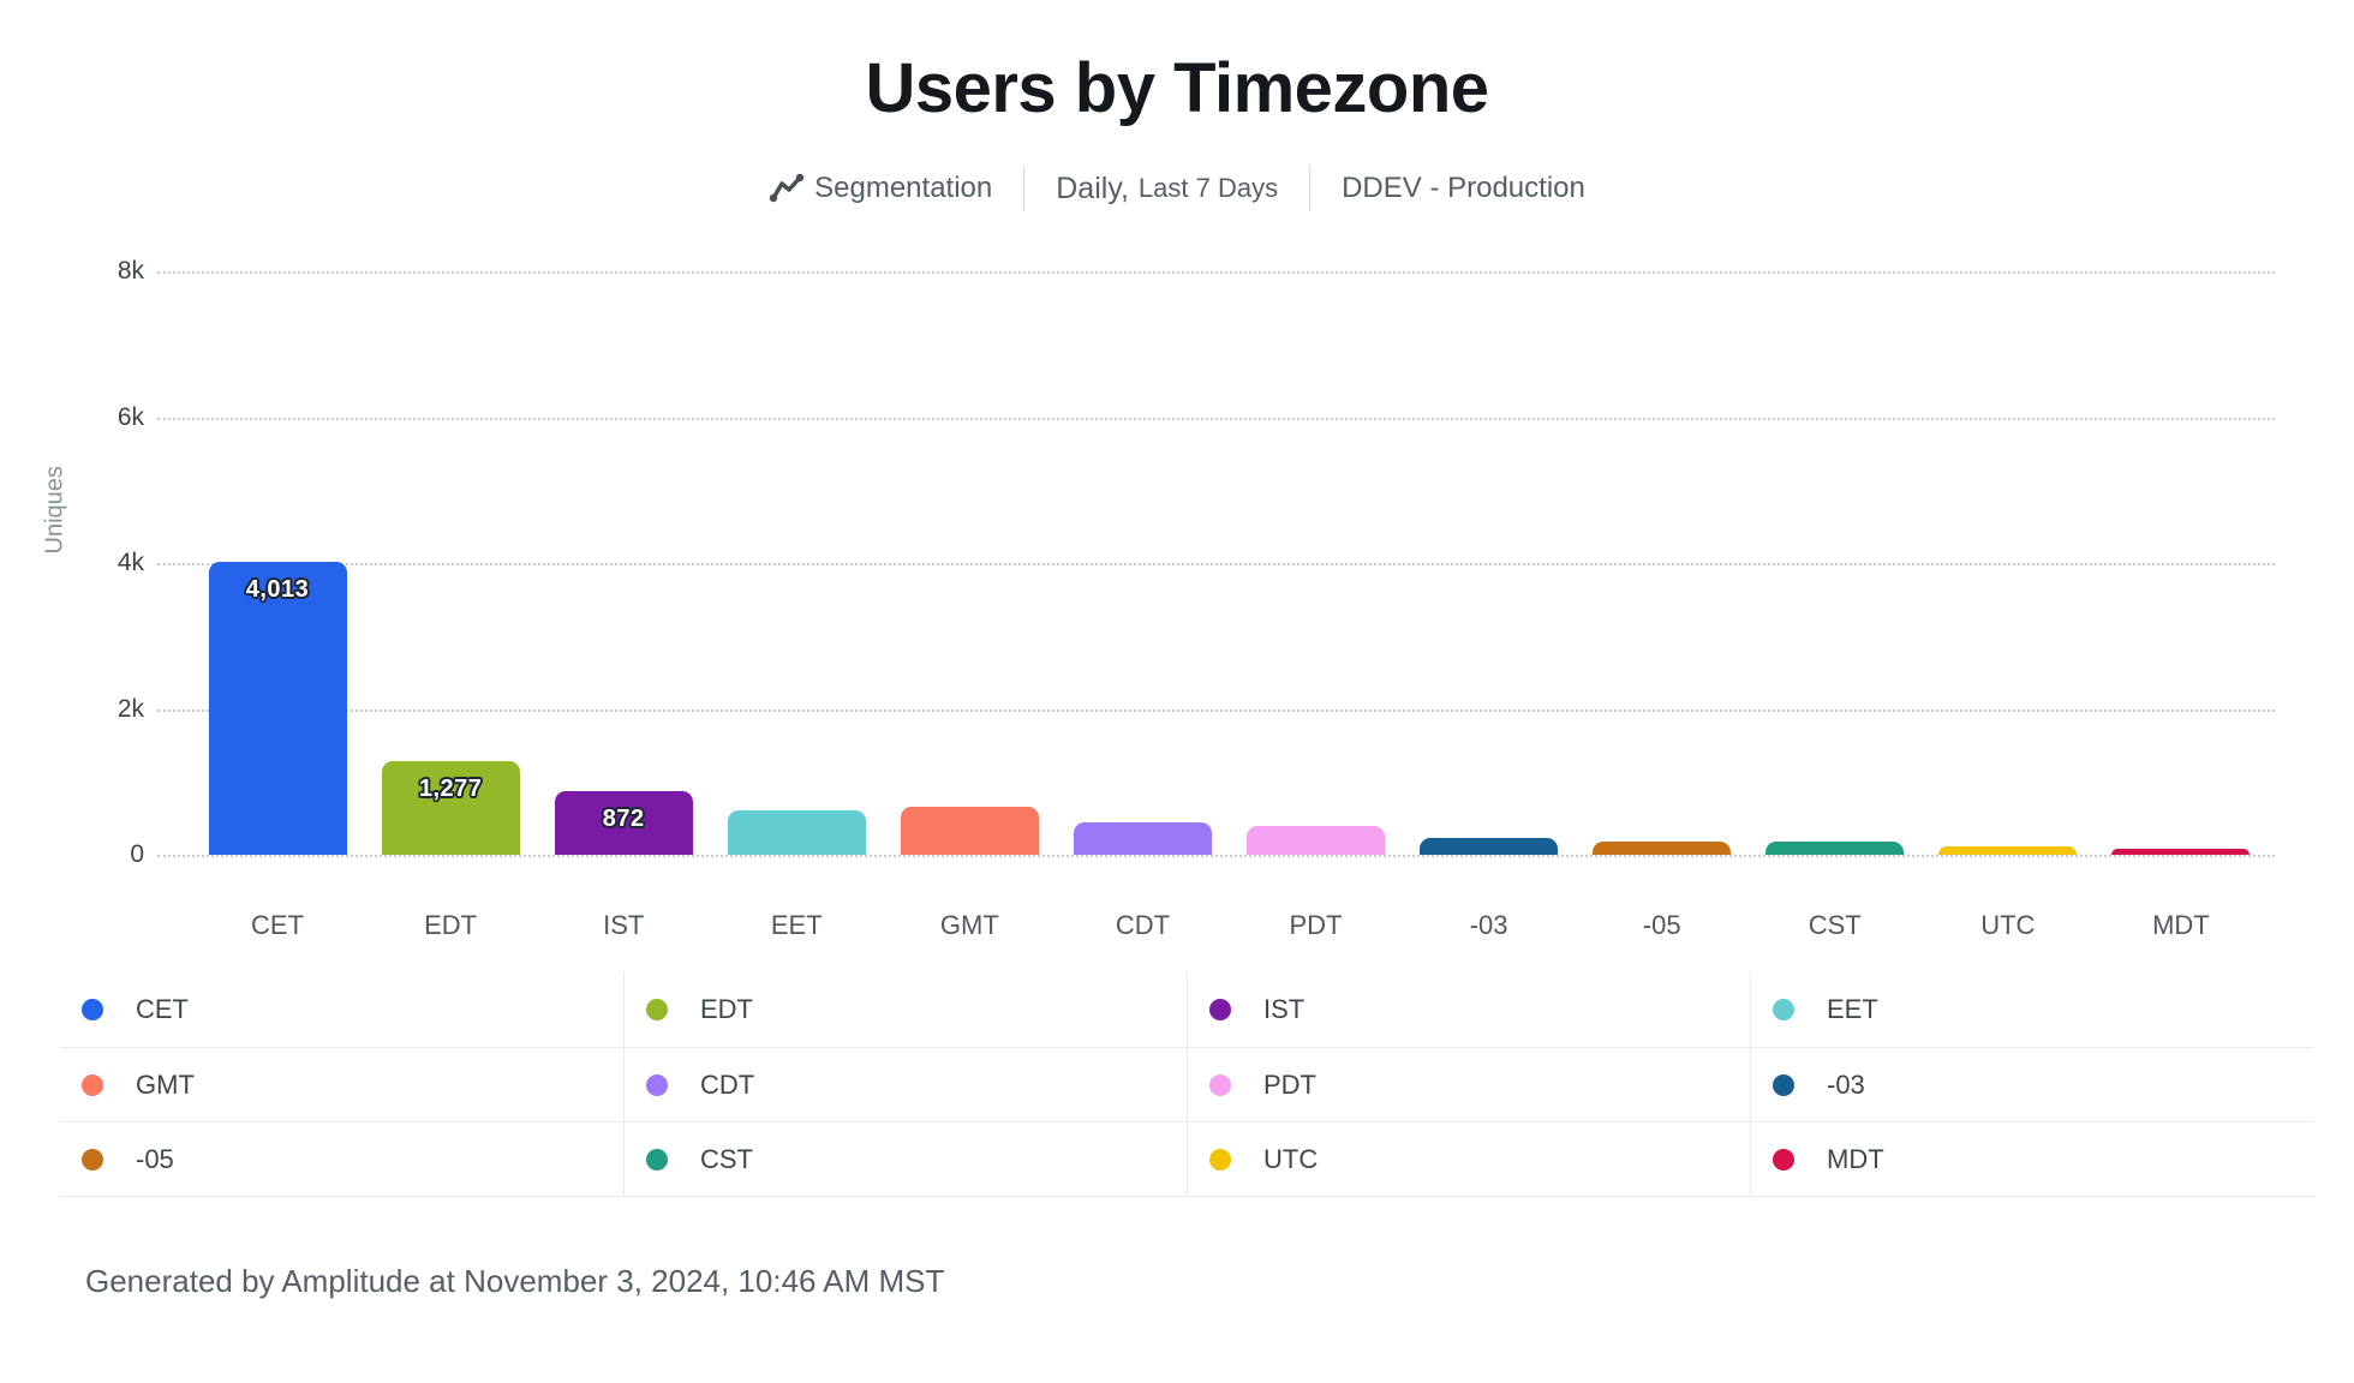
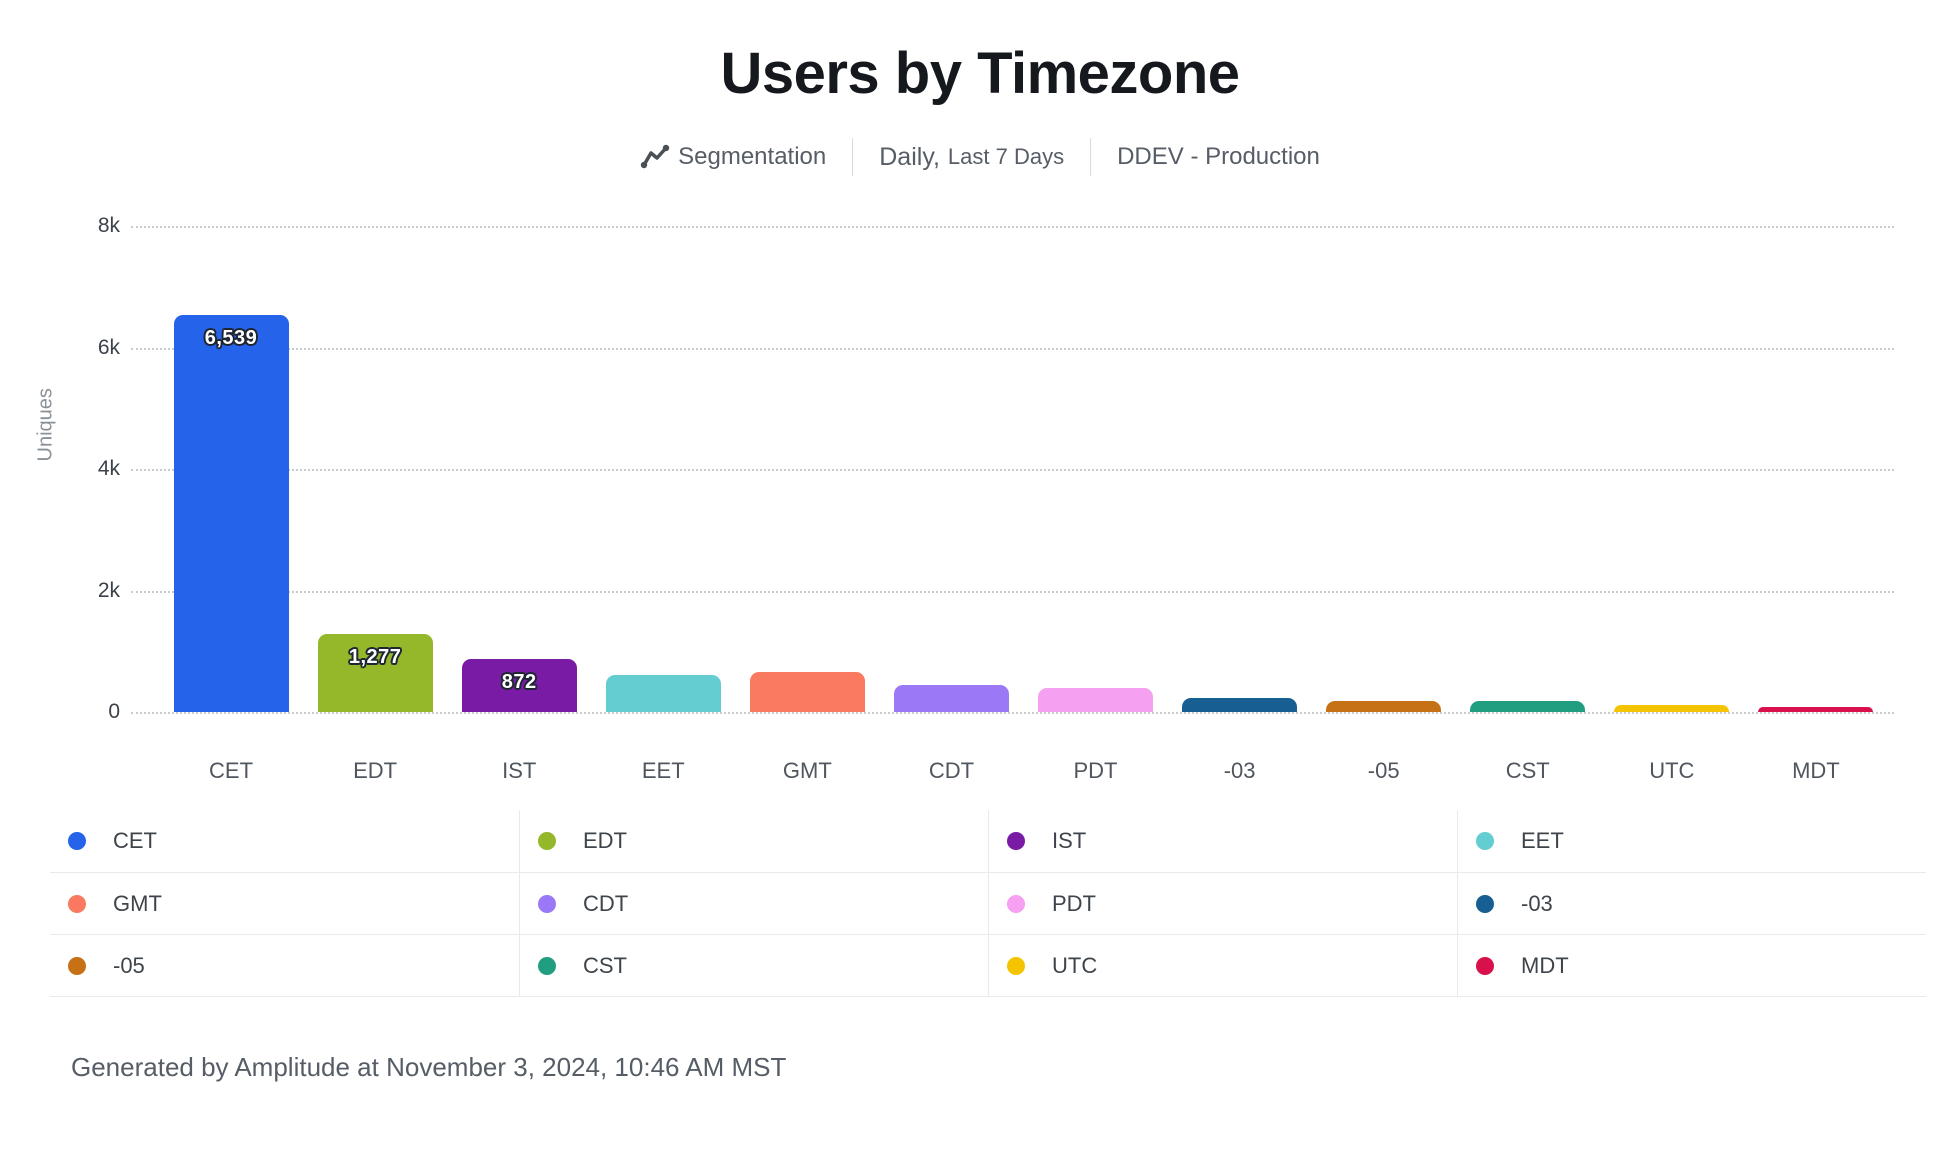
CET: 4,013 -> 6,539
